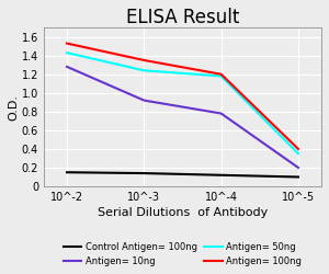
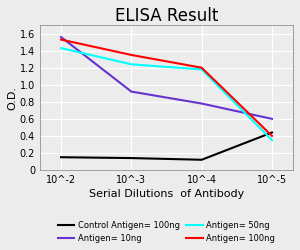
Antigen= 10ng/10^-2: 1.28 -> 1.56
Control Antigen= 100ng/10^-5: 0.10 -> 0.44
Antigen= 10ng/10^-5: 0.20 -> 0.60
